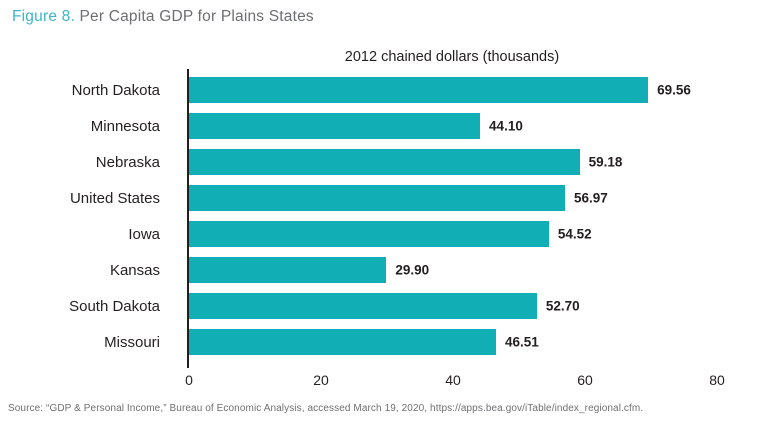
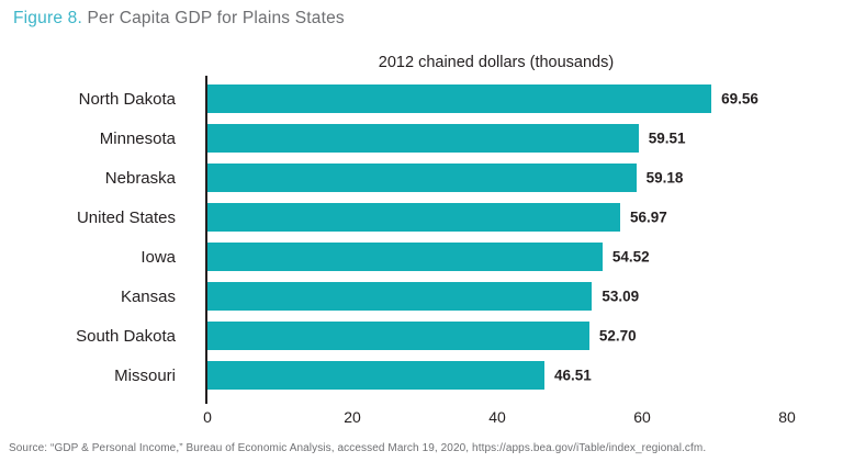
Minnesota: 44.10 -> 59.51
Kansas: 29.90 -> 53.09
